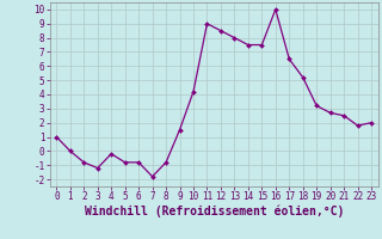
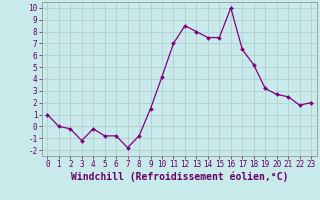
2: -0.8 -> -0.2
11: 9.0 -> 7.0
